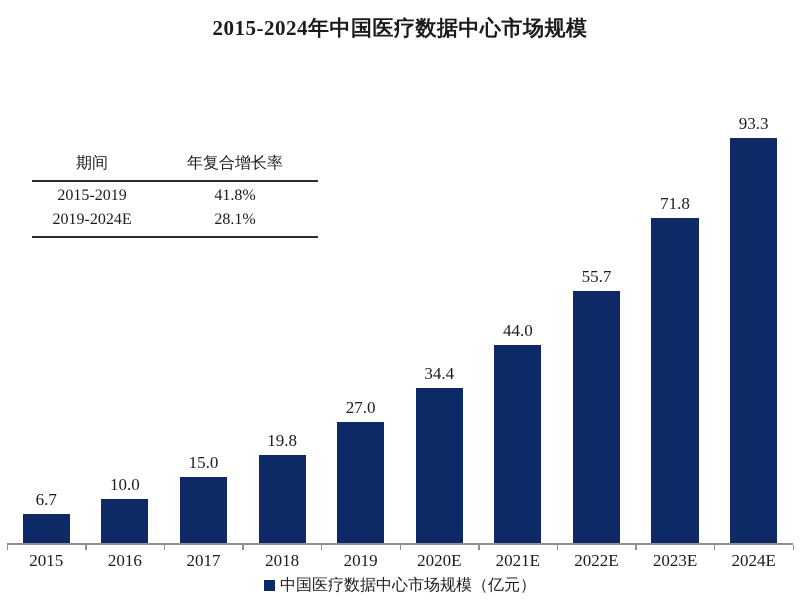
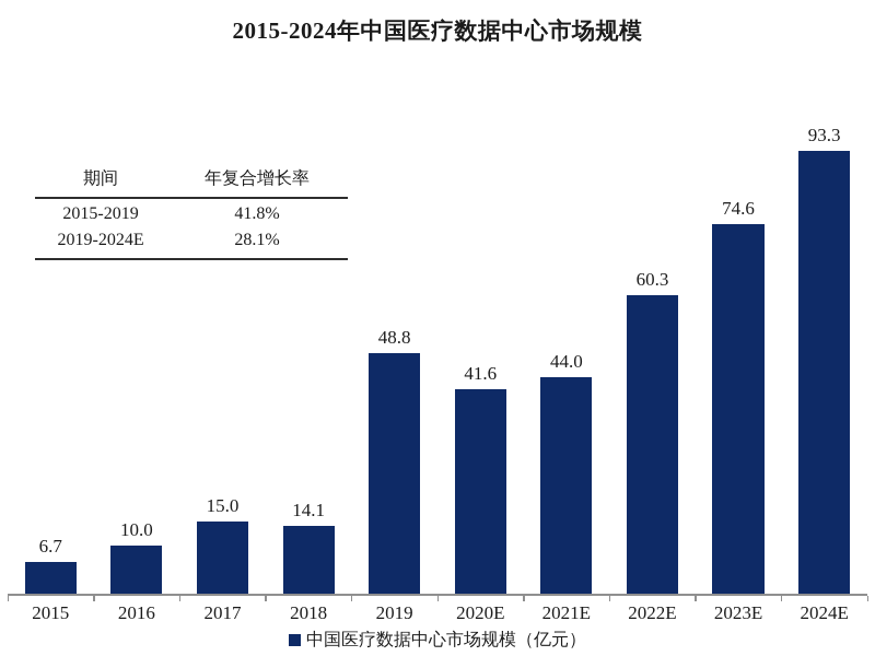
2018: 19.8 -> 14.1
2019: 27.0 -> 48.8
2020E: 34.4 -> 41.6
2022E: 55.7 -> 60.3
2023E: 71.8 -> 74.6
